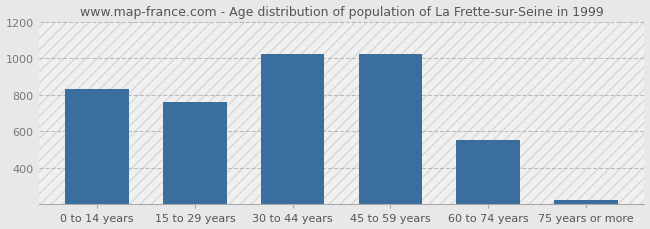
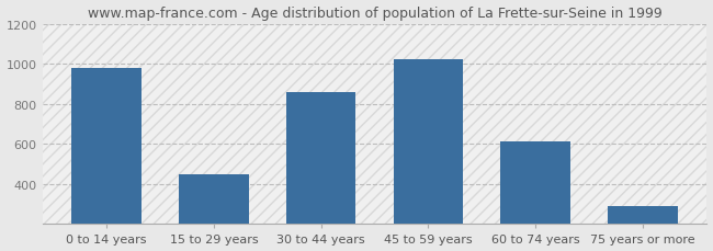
0 to 14 years: 830 -> 980
15 to 29 years: 760 -> 450
30 to 44 years: 1020 -> 860
60 to 74 years: 550 -> 610
75 years or more: 220 -> 290
